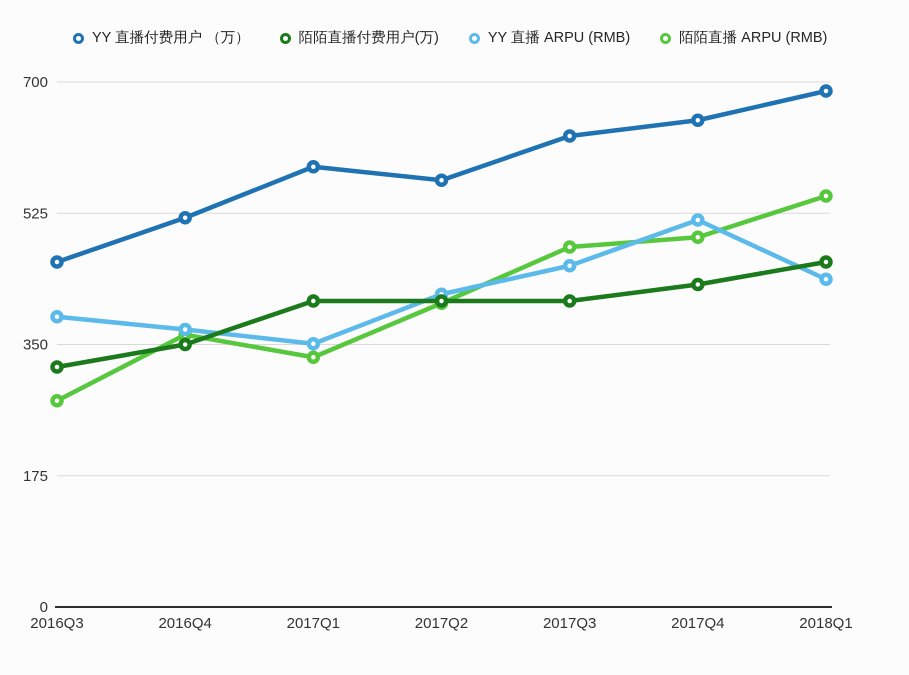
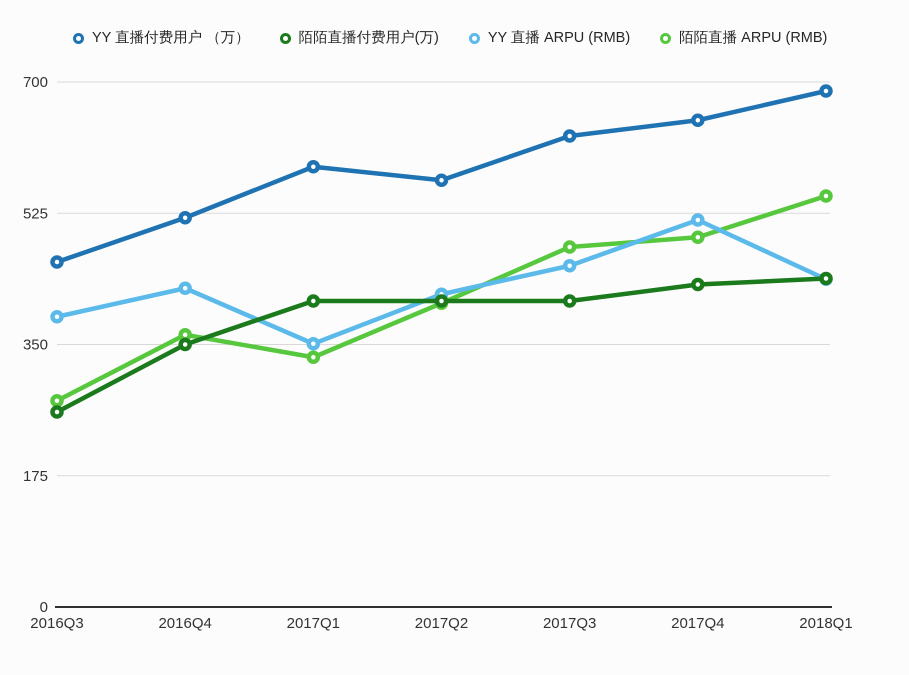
陌陌直播付费用户(万)/2016Q3: 320 -> 260
YY 直播 ARPU (RMB)/2016Q4: 370 -> 420
陌陌直播付费用户(万)/2018Q1: 460 -> 440
